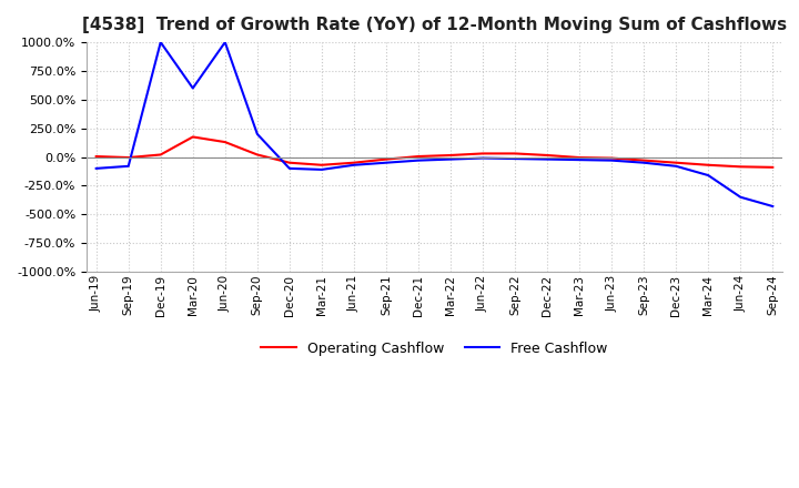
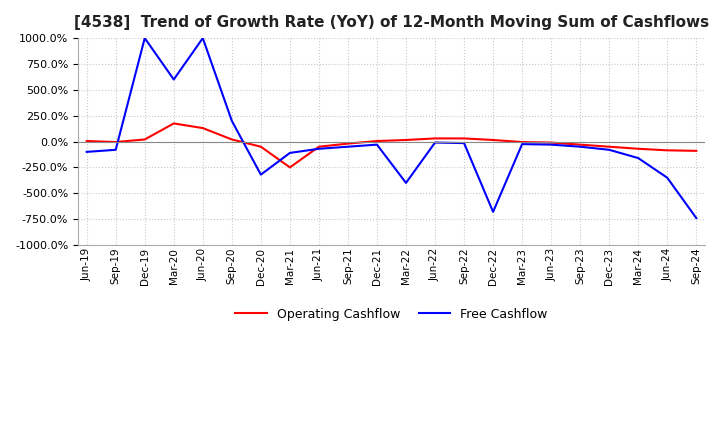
Free Cashflow/Dec-20: -100% -> -320%
Operating Cashflow/Mar-21: -70% -> -250%
Free Cashflow/Mar-22: -20% -> -400%
Free Cashflow/Dec-22: -20% -> -680%
Free Cashflow/Sep-24: -430% -> -740%
